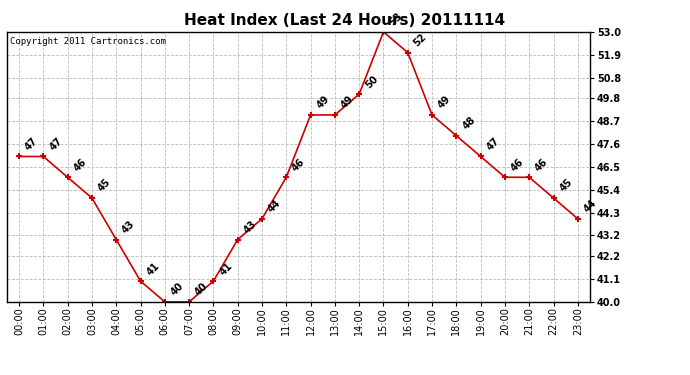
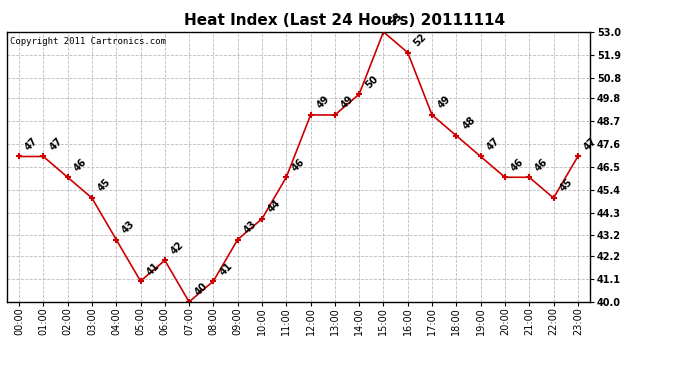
06:00: 40 -> 42
23:00: 44 -> 47
